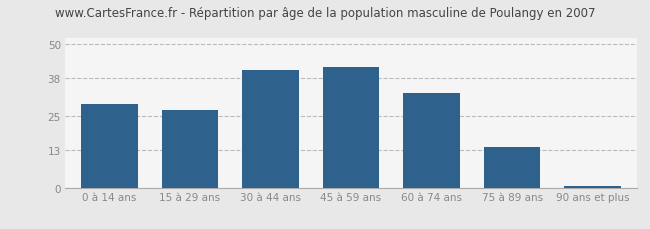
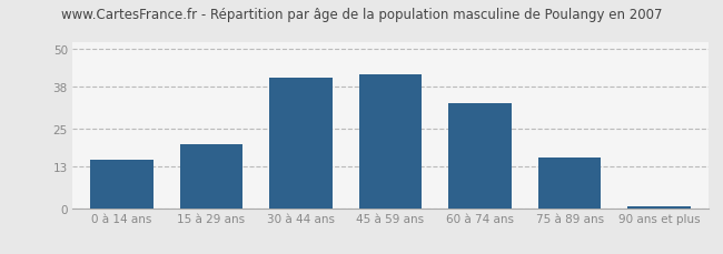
0 à 14 ans: 29.0 -> 15.0
15 à 29 ans: 27.0 -> 20.0
75 à 89 ans: 14.0 -> 16.0
